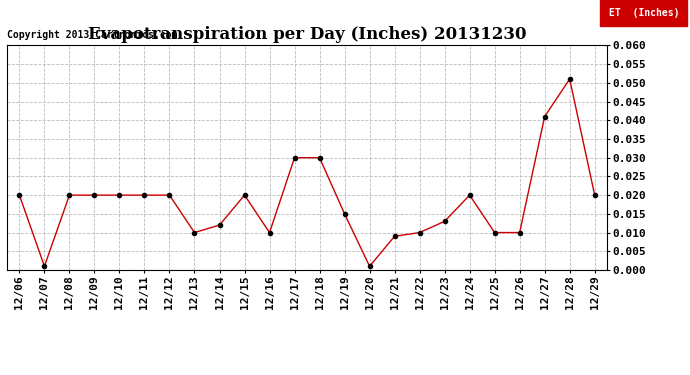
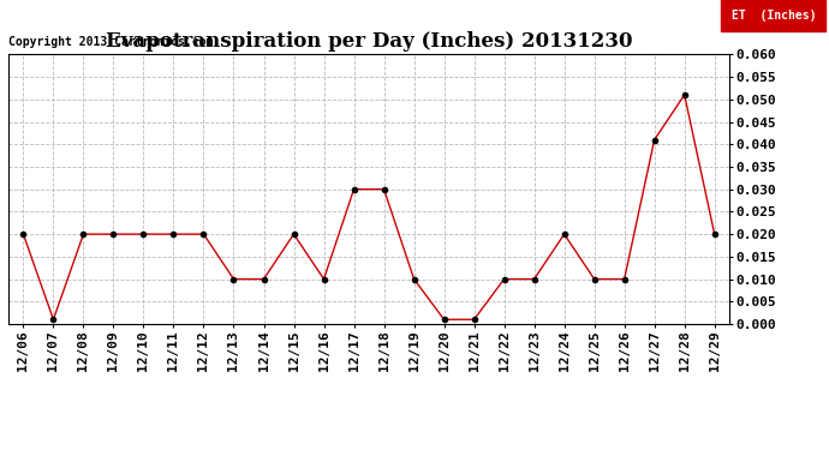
12/14: 0.012 -> 0.010
12/19: 0.015 -> 0.010
12/21: 0.009 -> 0.001
12/23: 0.013 -> 0.010
